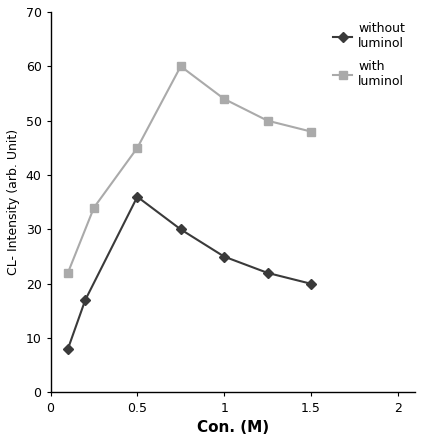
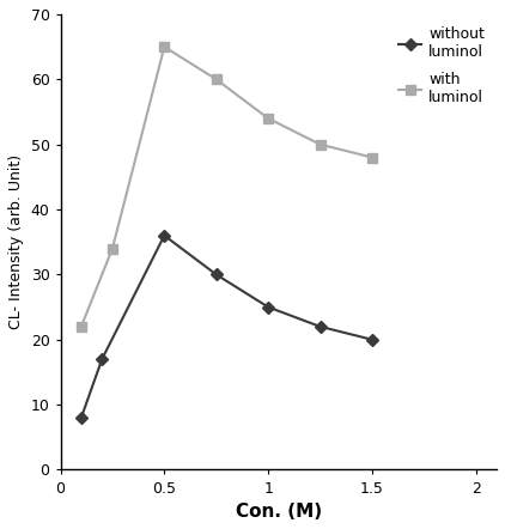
with luminol/0.5: 45 -> 65
